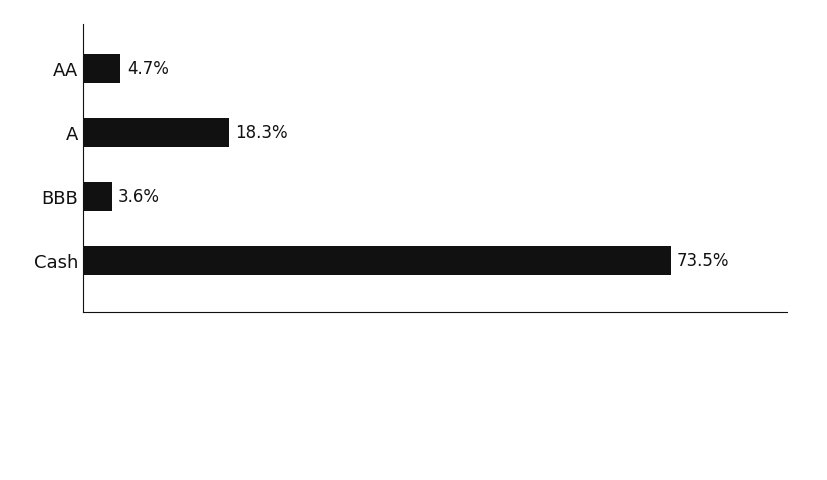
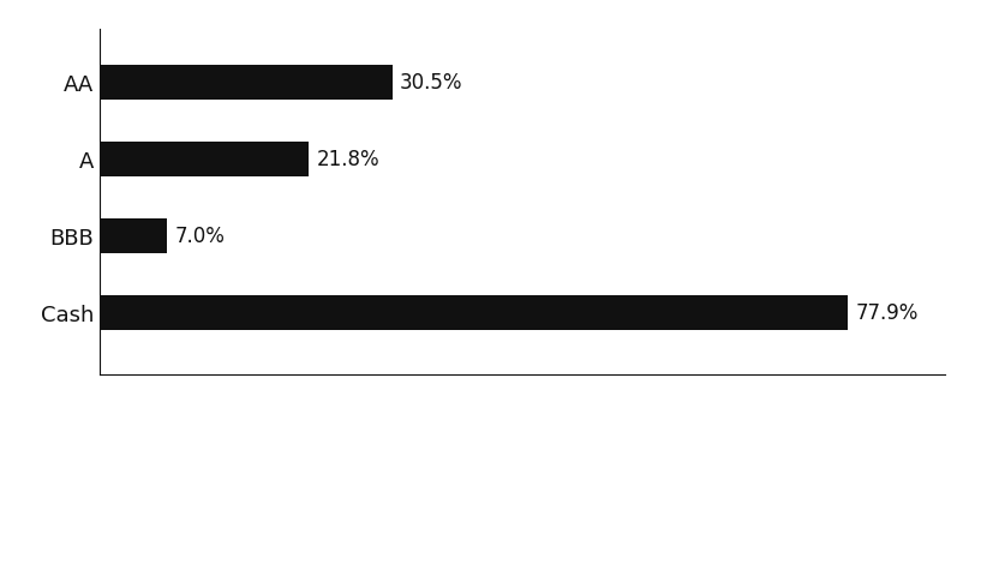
AA: 4.7% -> 30.5%
A: 18.3% -> 21.8%
BBB: 3.6% -> 7.0%
Cash: 73.5% -> 77.9%
